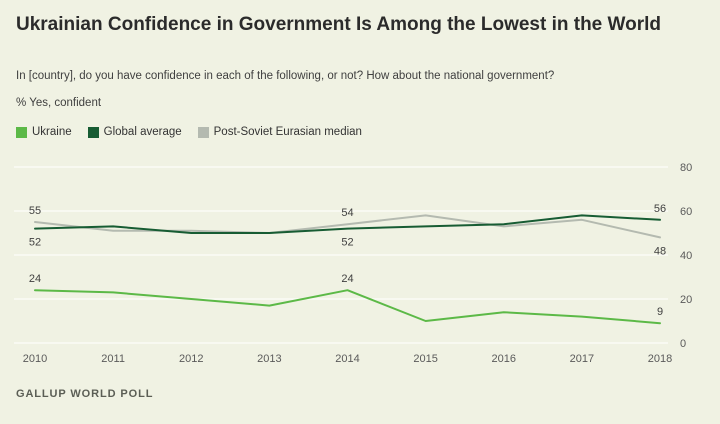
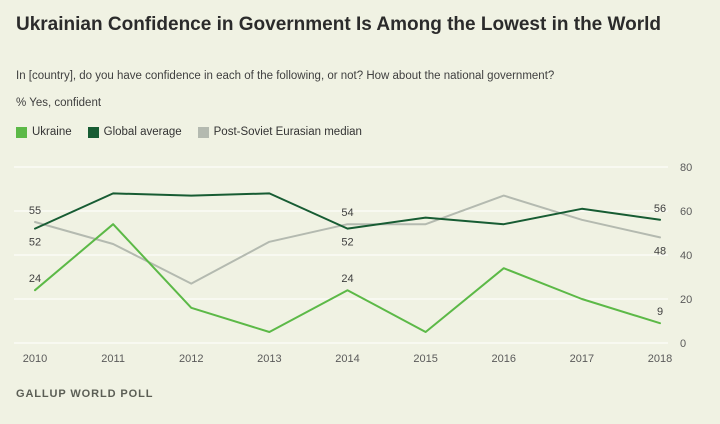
Ukraine/2011: 23 -> 54
Global average/2011: 53 -> 68
Post-Soviet Eurasian median/2011: 51 -> 45
Ukraine/2012: 20 -> 16
Global average/2012: 50 -> 67
Post-Soviet Eurasian median/2012: 51 -> 27
Ukraine/2013: 17 -> 5
Global average/2013: 50 -> 68
Post-Soviet Eurasian median/2013: 50 -> 46
Ukraine/2015: 10 -> 5
Global average/2015: 53 -> 57
Post-Soviet Eurasian median/2015: 58 -> 54
Ukraine/2016: 14 -> 34
Post-Soviet Eurasian median/2016: 53 -> 67
Ukraine/2017: 12 -> 20
Global average/2017: 58 -> 61
